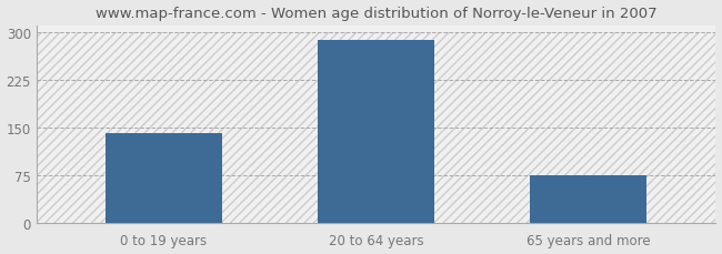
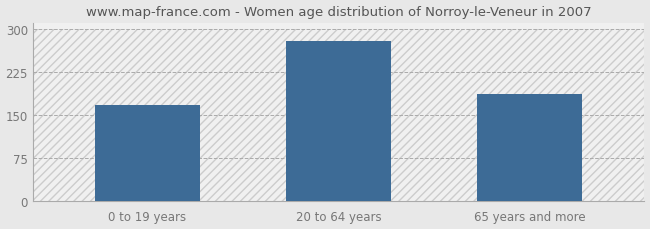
0 to 19 years: 142 -> 168
20 to 64 years: 288 -> 278
65 years and more: 75 -> 186
